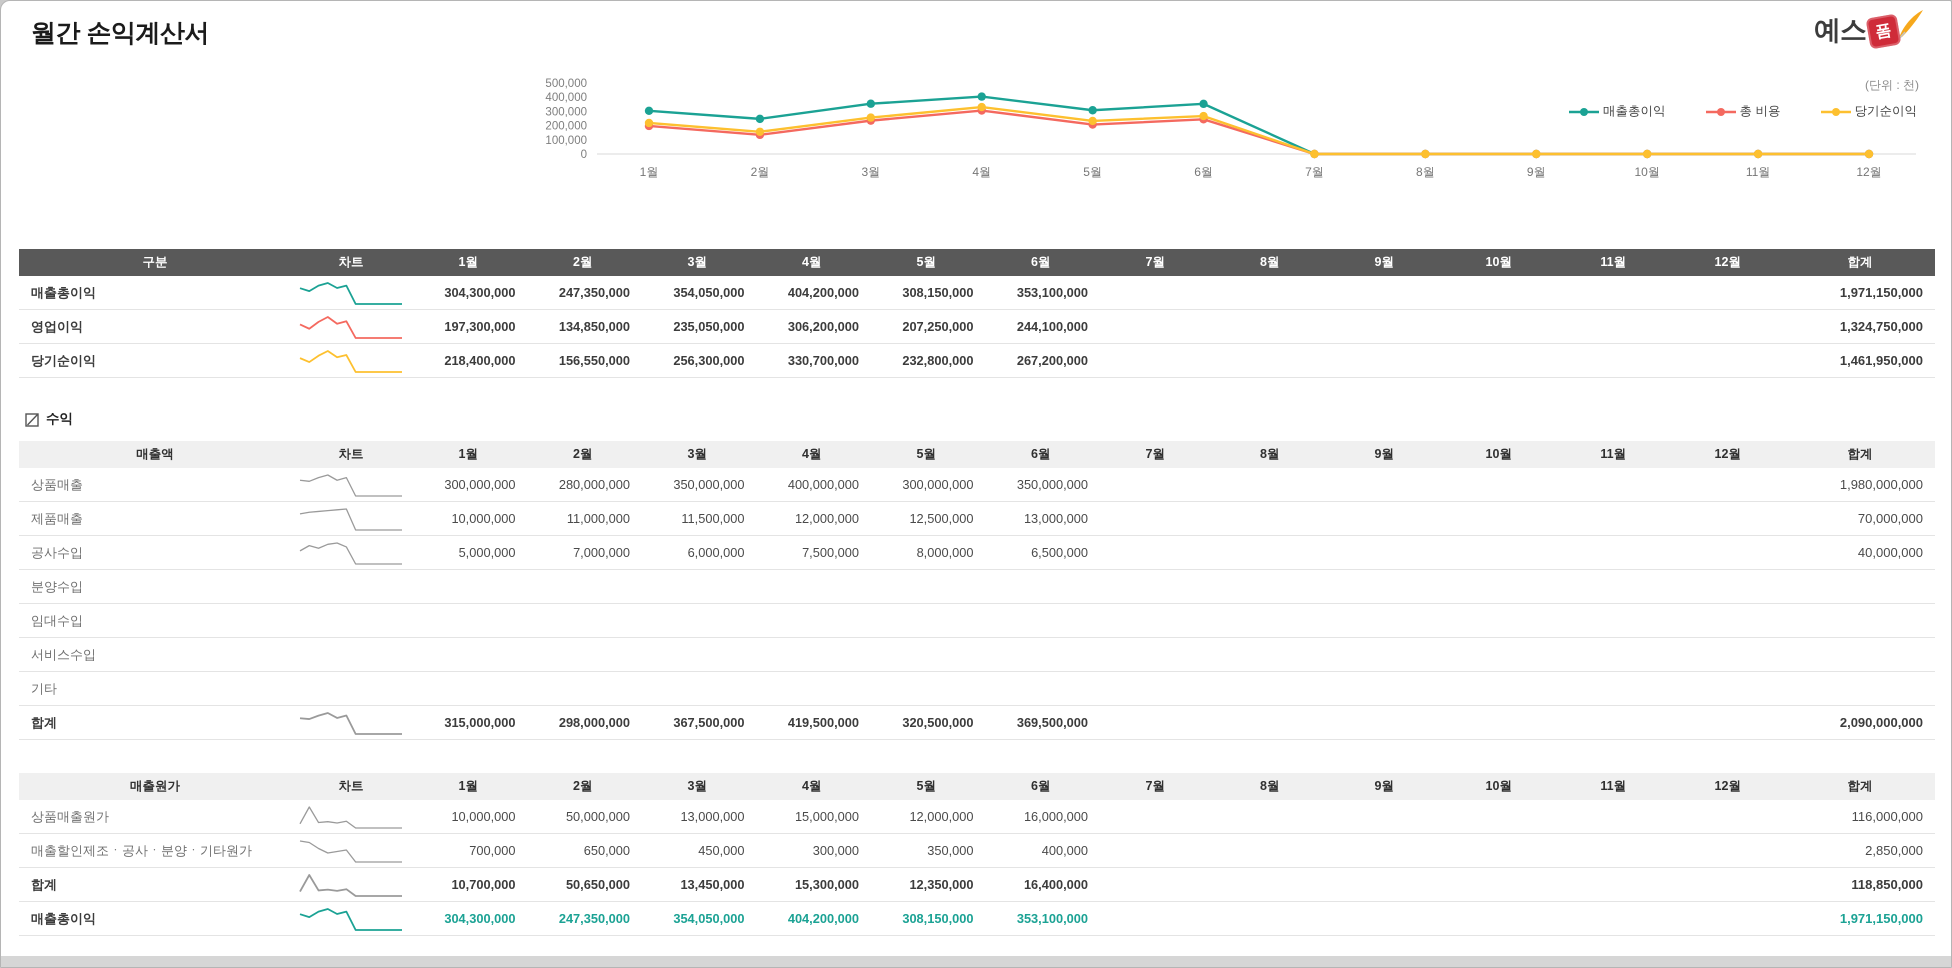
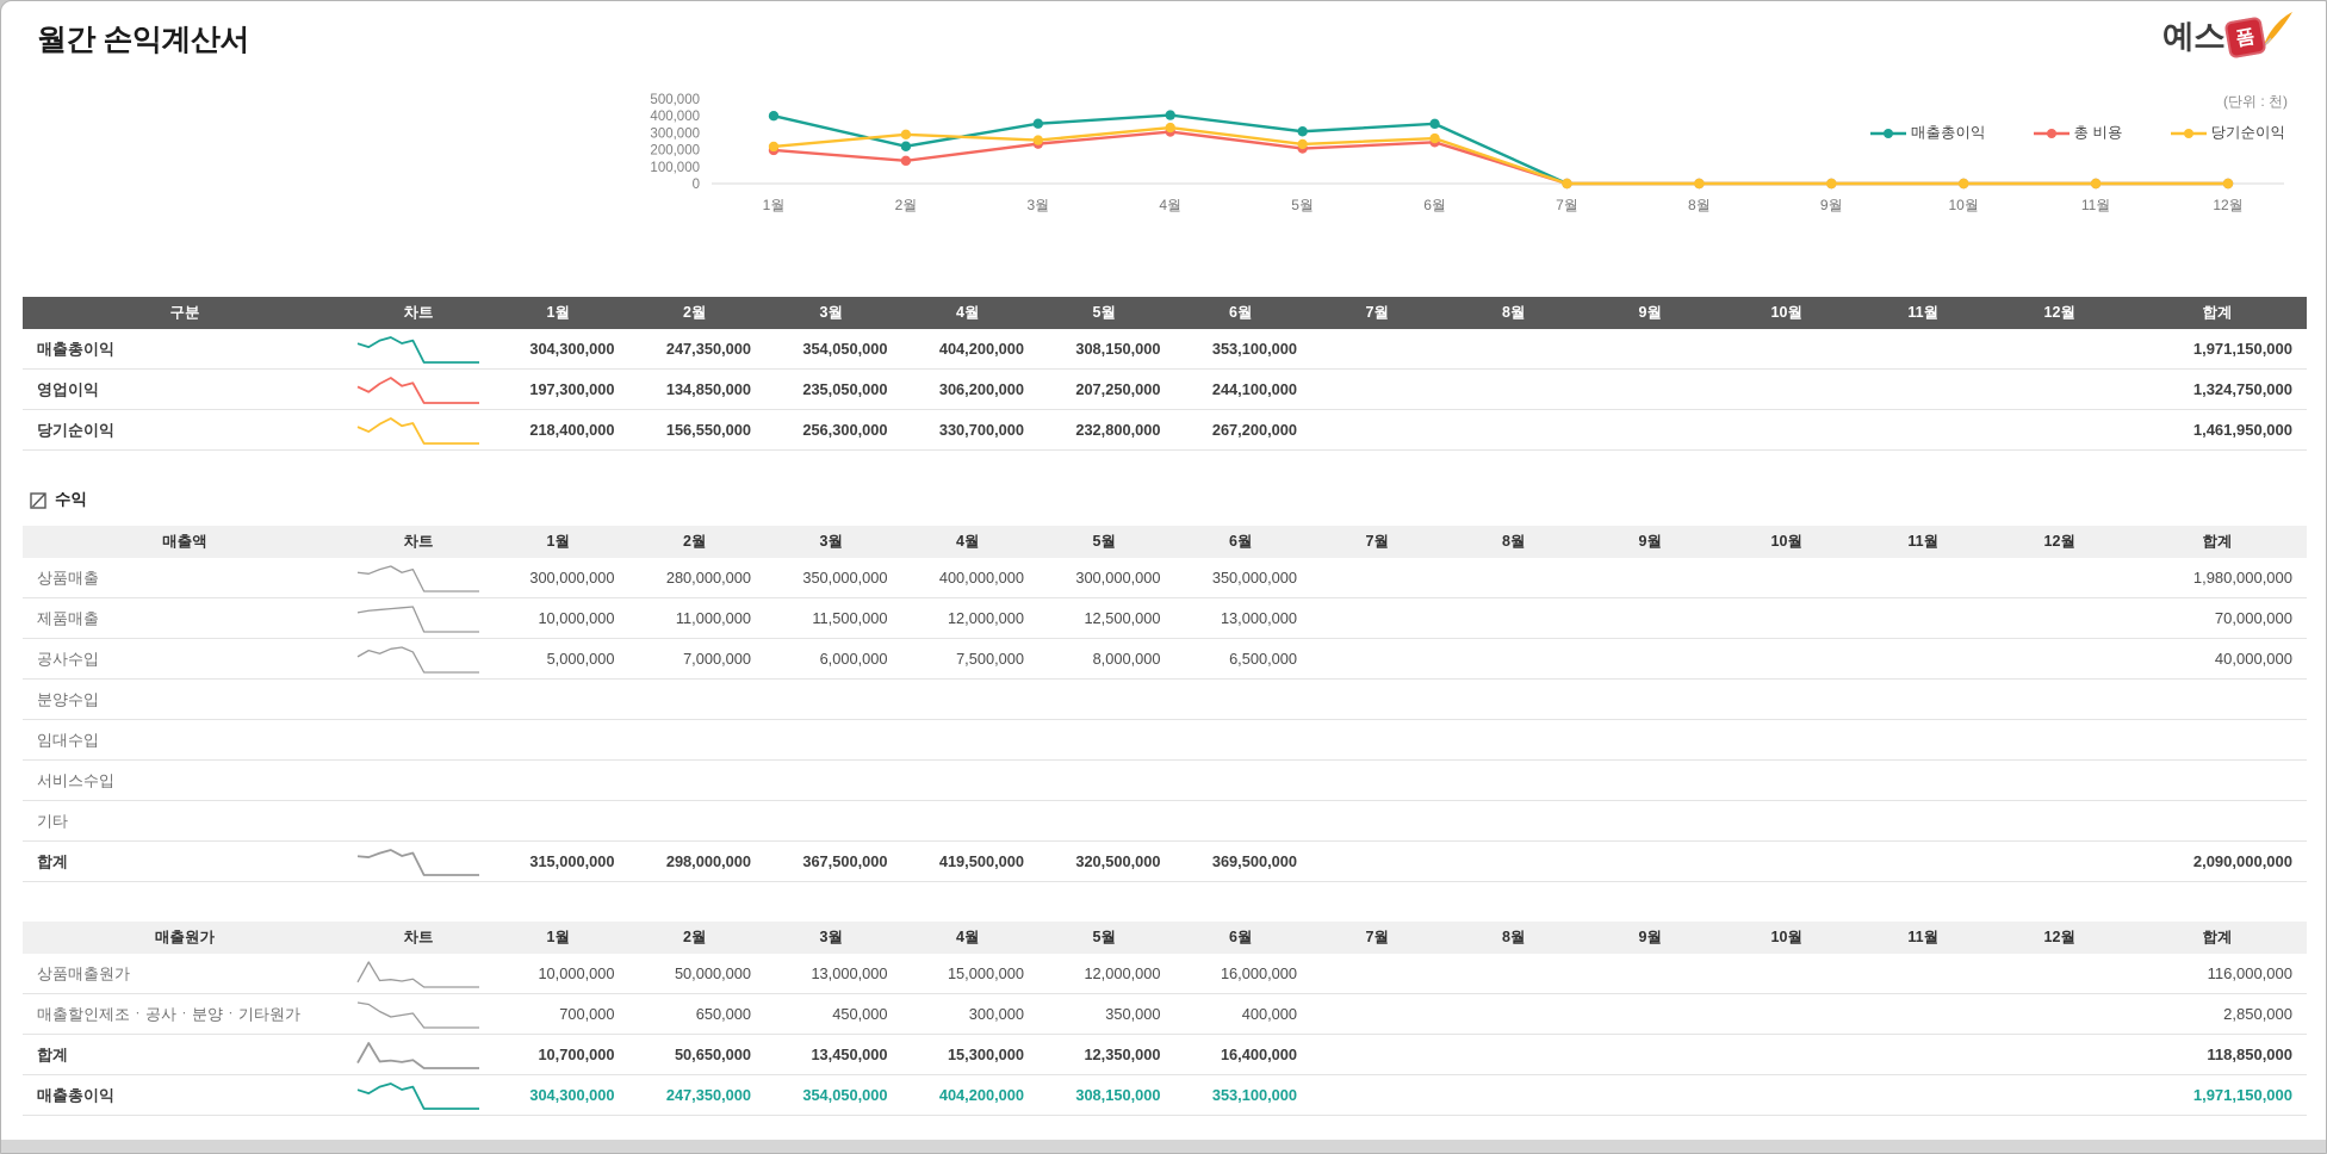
매출총이익/1월: 300000 -> 400000
매출총이익/2월: 250000 -> 220000
당기순이익/2월: 160000 -> 290000
